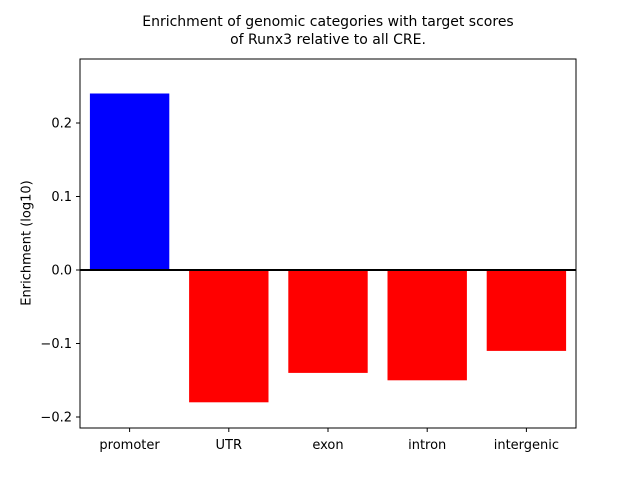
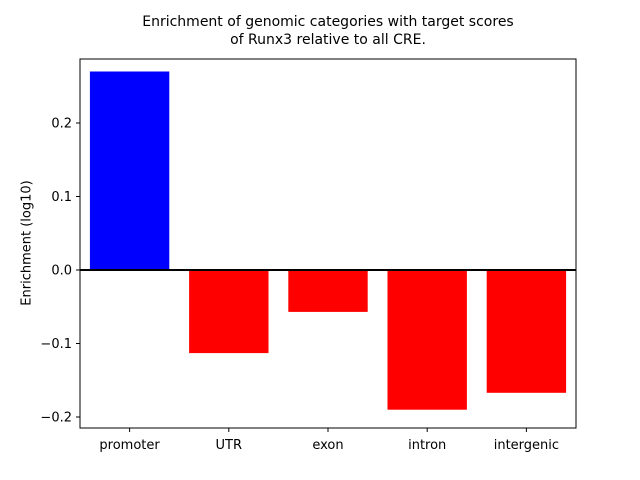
promoter: 0.24 -> 0.27
UTR: -0.18 -> -0.11
exon: -0.14 -> -0.06
intron: -0.15 -> -0.19
intergenic: -0.11 -> -0.17
